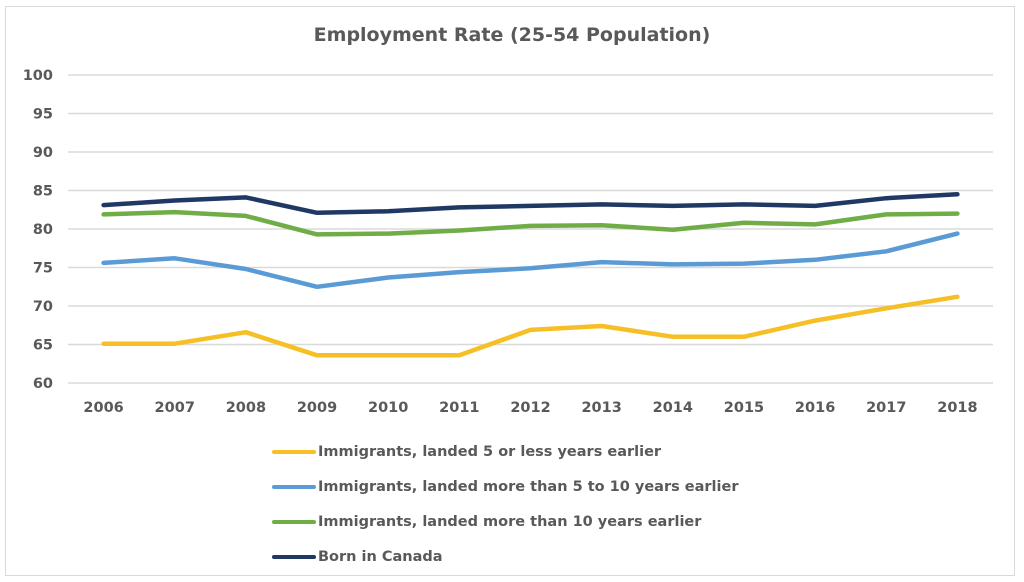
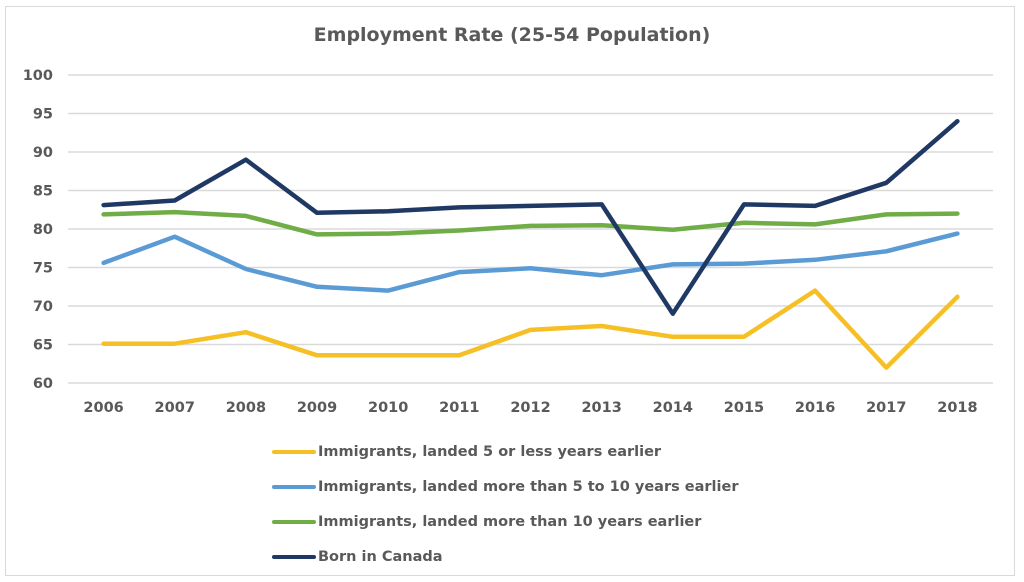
Immigrants, landed more than 5 to 10 years earlier/2007: 76 -> 79
Born in Canada/2008: 84 -> 89
Immigrants, landed more than 5 to 10 years earlier/2010: 74 -> 72
Immigrants, landed more than 5 to 10 years earlier/2013: 76 -> 74
Born in Canada/2014: 83 -> 69
Immigrants, landed 5 or less years earlier/2016: 68 -> 72
Immigrants, landed 5 or less years earlier/2017: 70 -> 62
Born in Canada/2017: 84 -> 86
Born in Canada/2018: 84 -> 94
